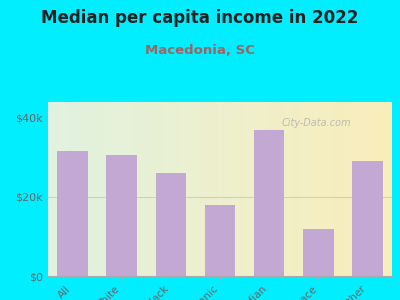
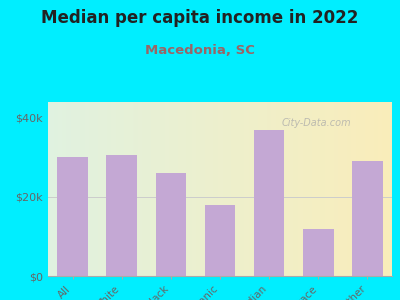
All: $31.5k -> $30.0k
